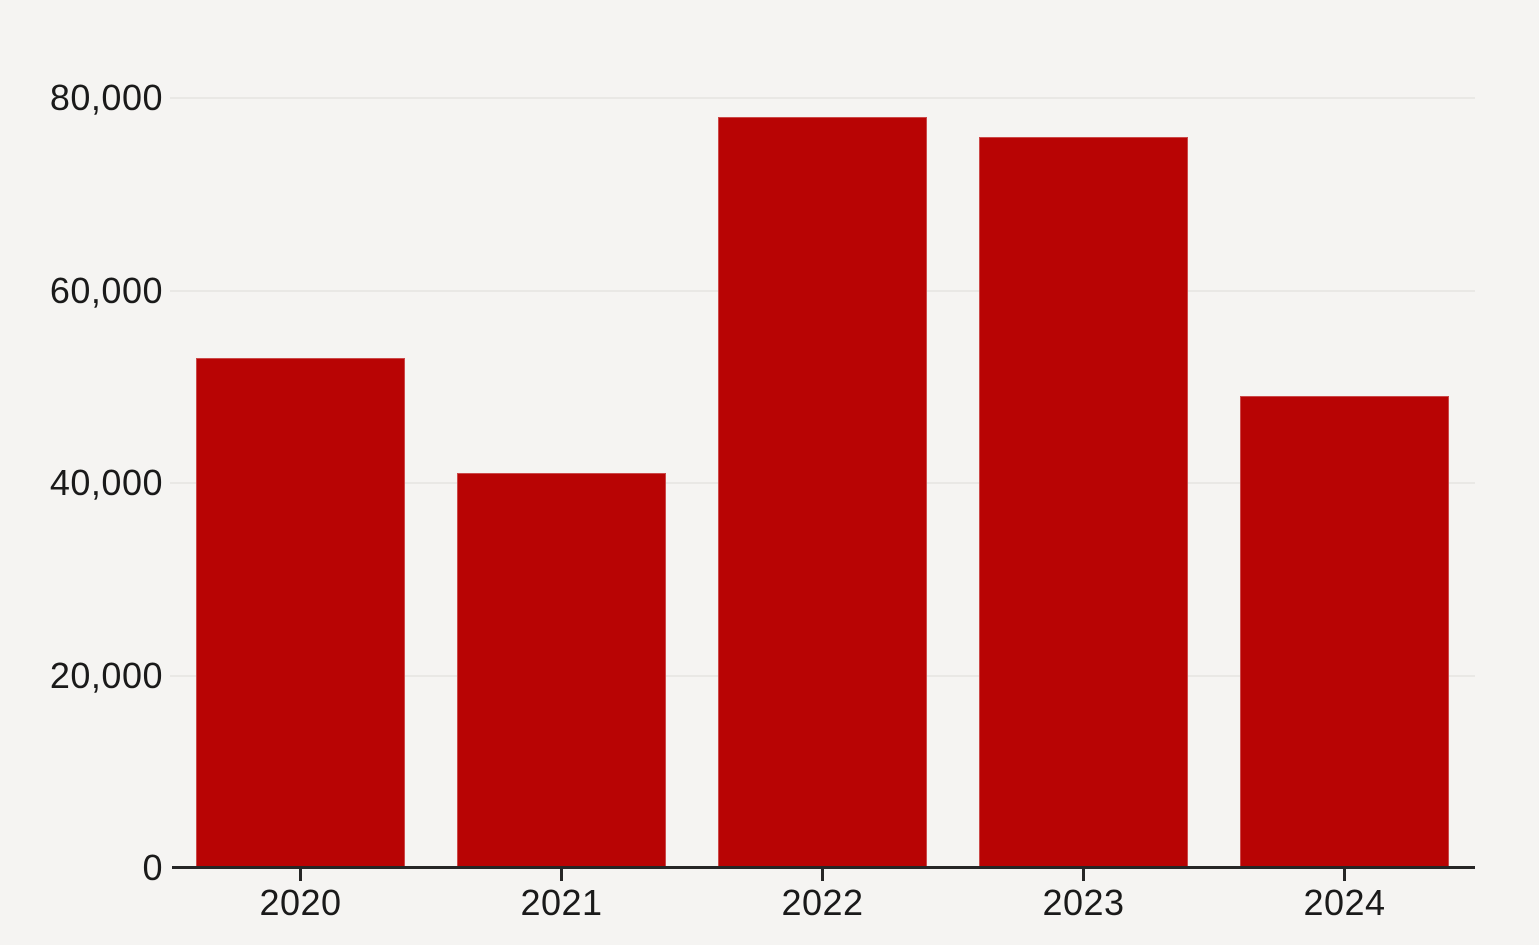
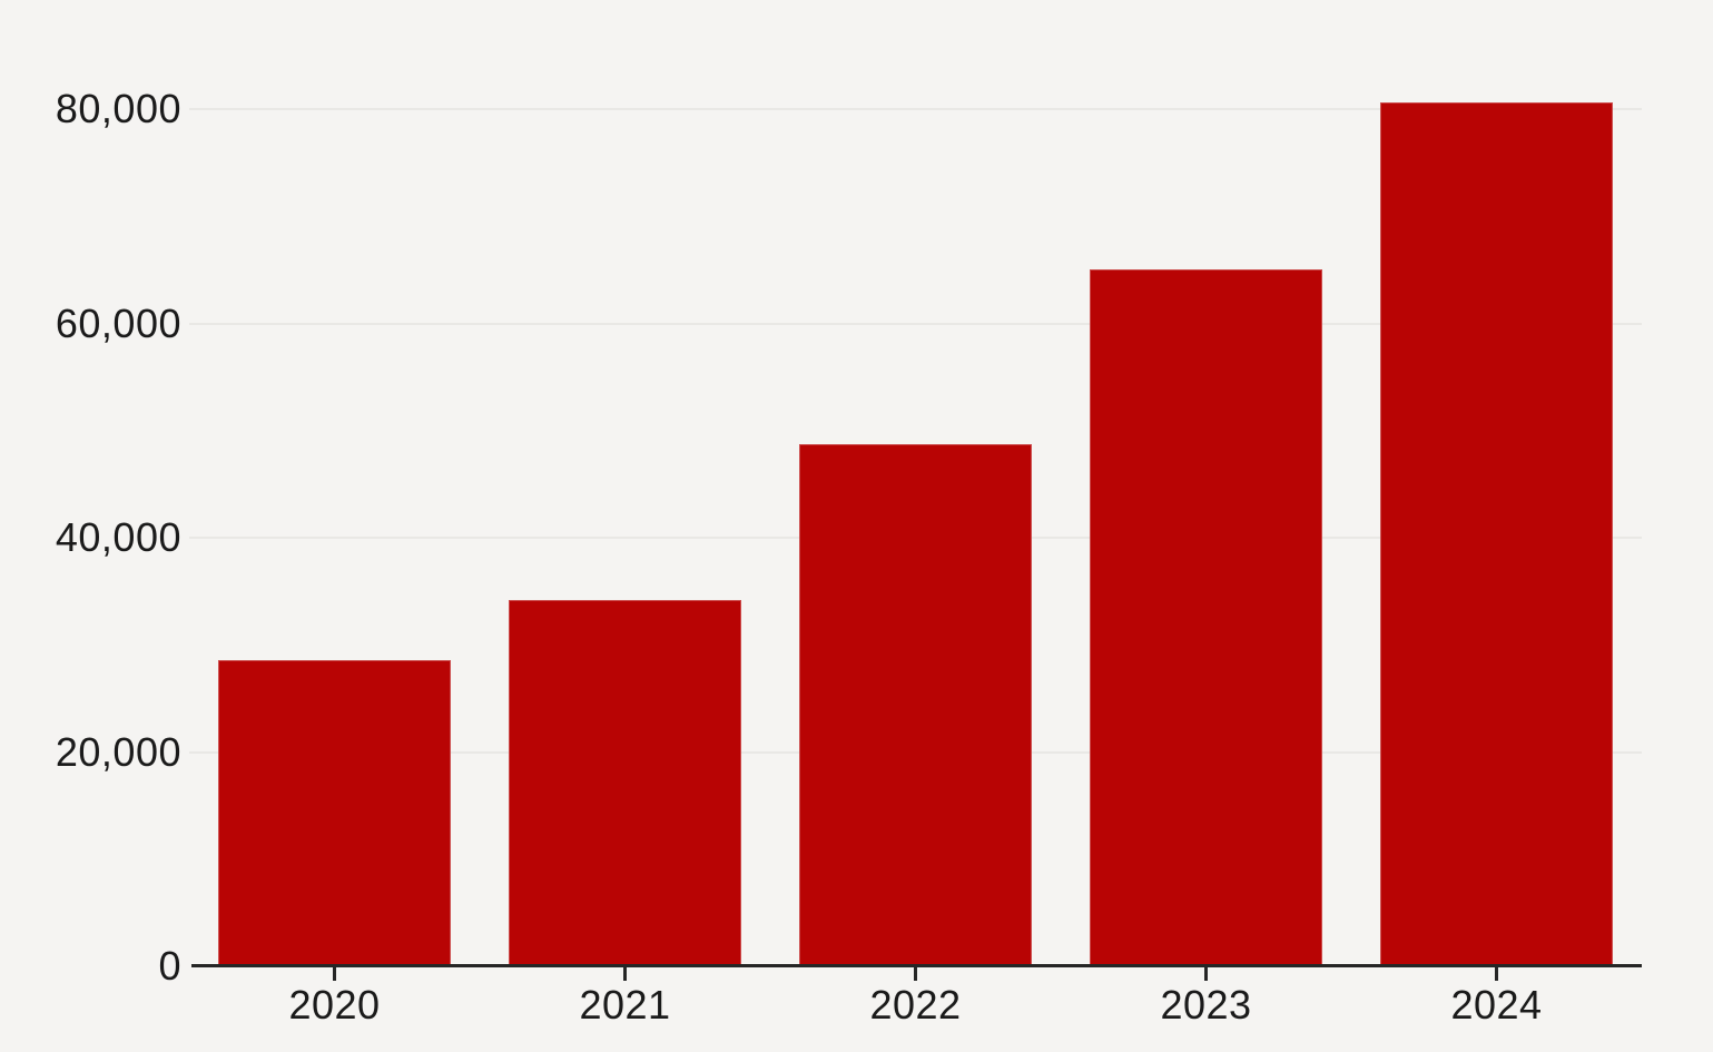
2020: 53000 -> 29000
2021: 41000 -> 34000
2022: 78000 -> 49000
2023: 76000 -> 65000
2024: 49000 -> 81000
